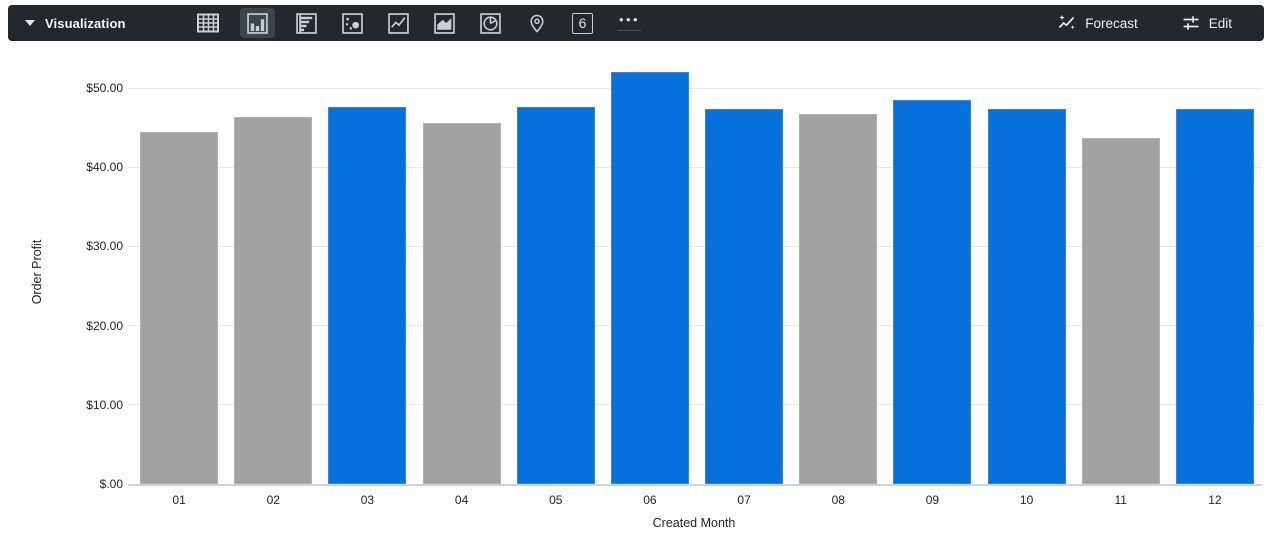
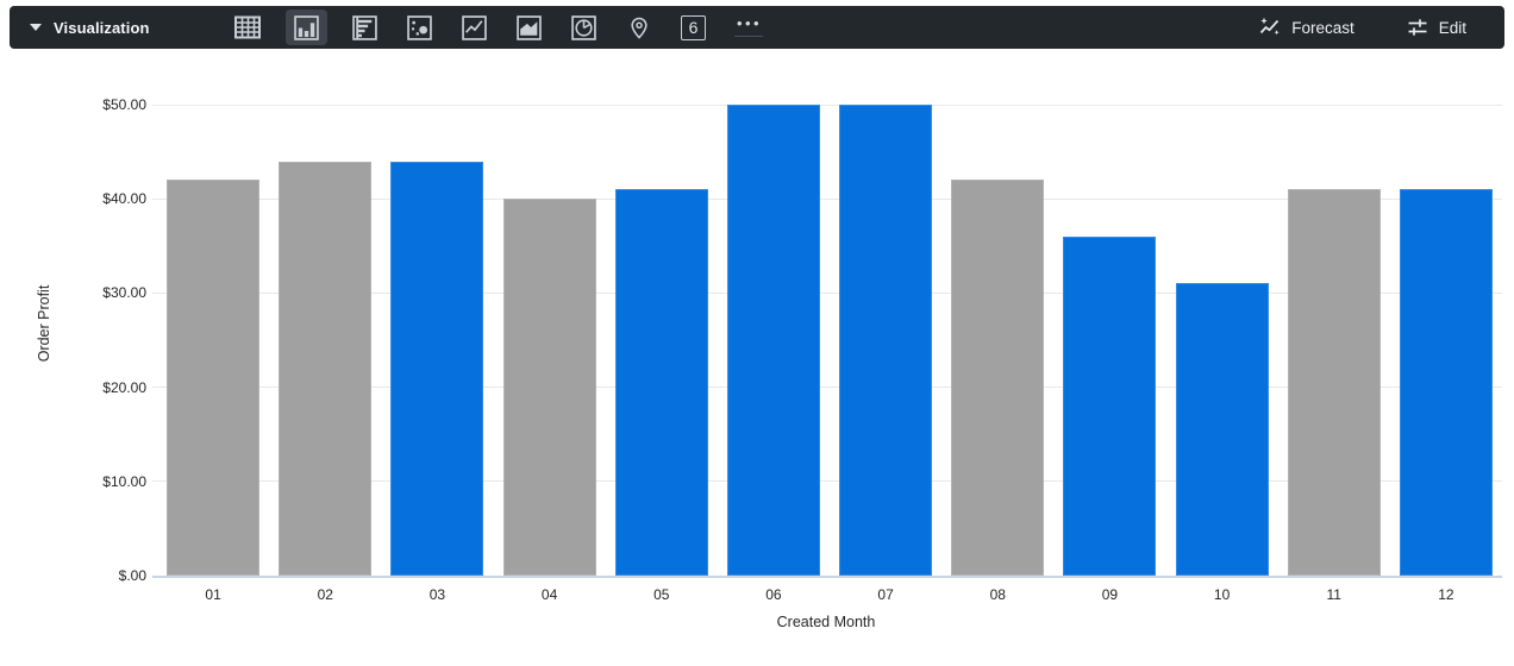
01: $44 -> $42
02: $46 -> $44
03: $48 -> $44
04: $46 -> $40
05: $48 -> $41
06: $52 -> $50
07: $47 -> $50
08: $47 -> $42
09: $48 -> $36
10: $47 -> $31
11: $44 -> $41
12: $47 -> $41
